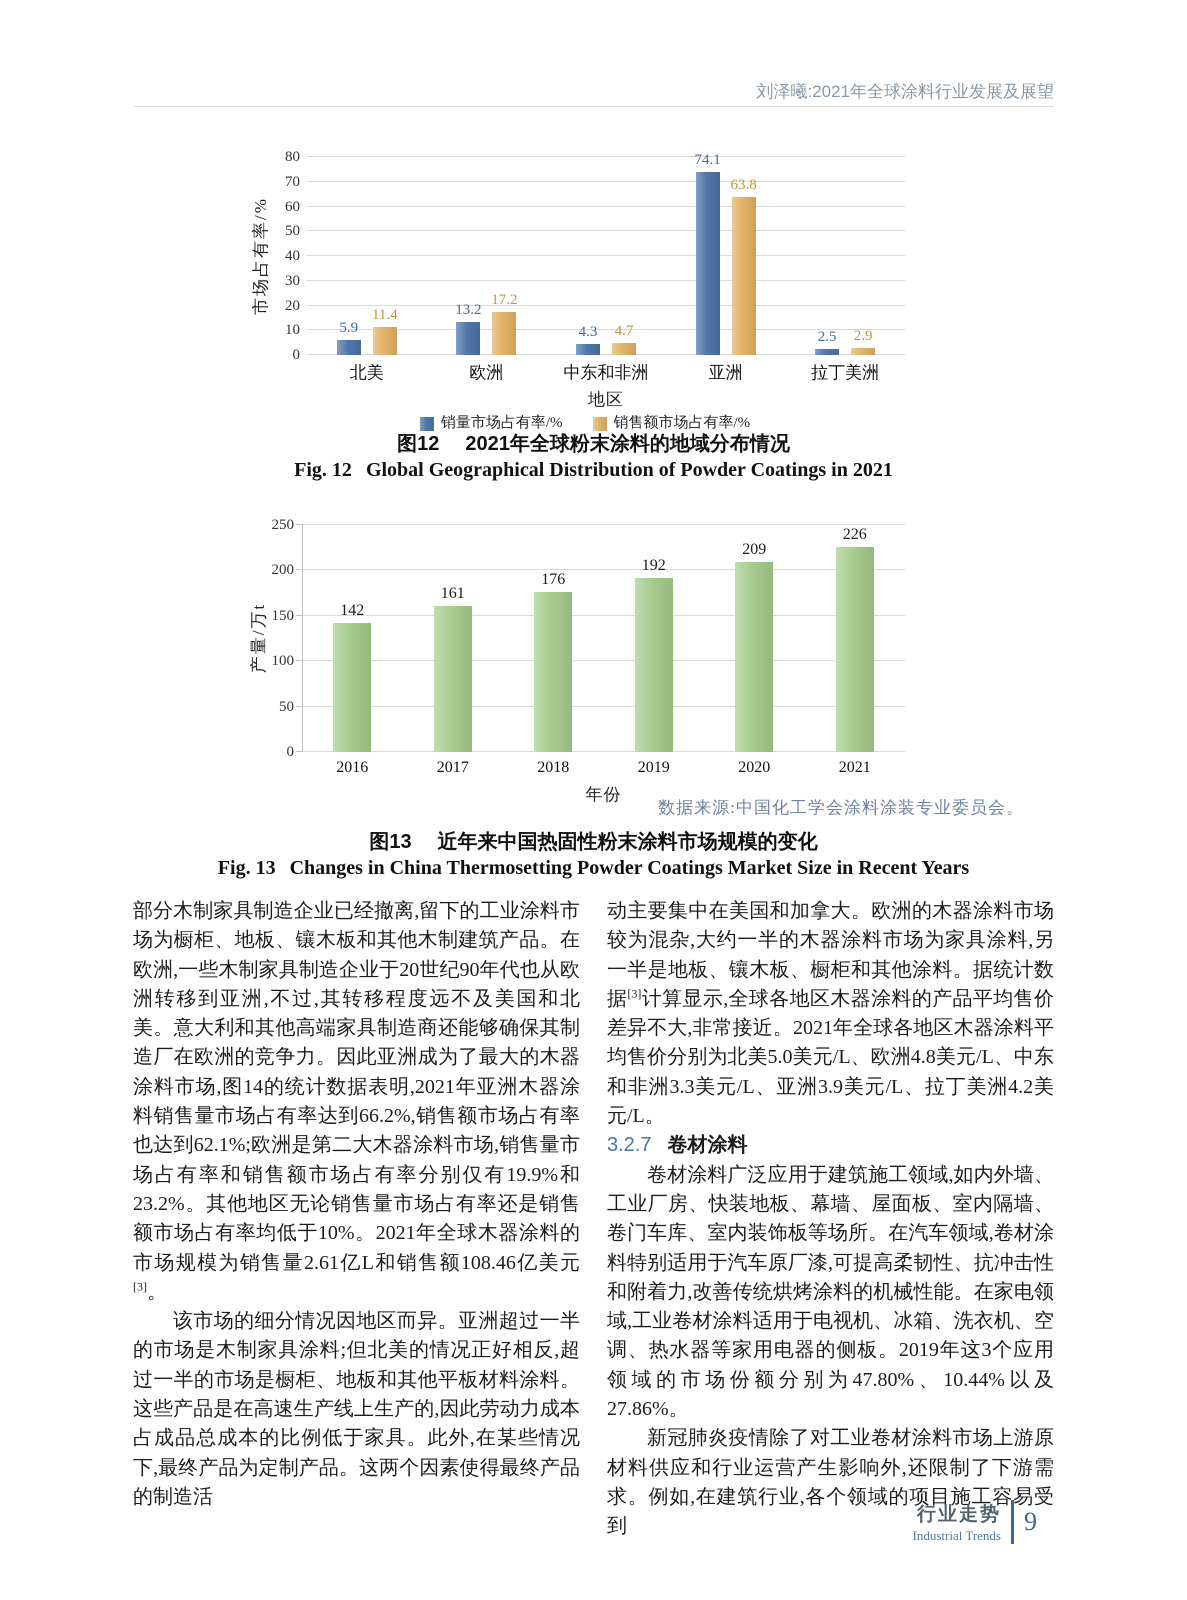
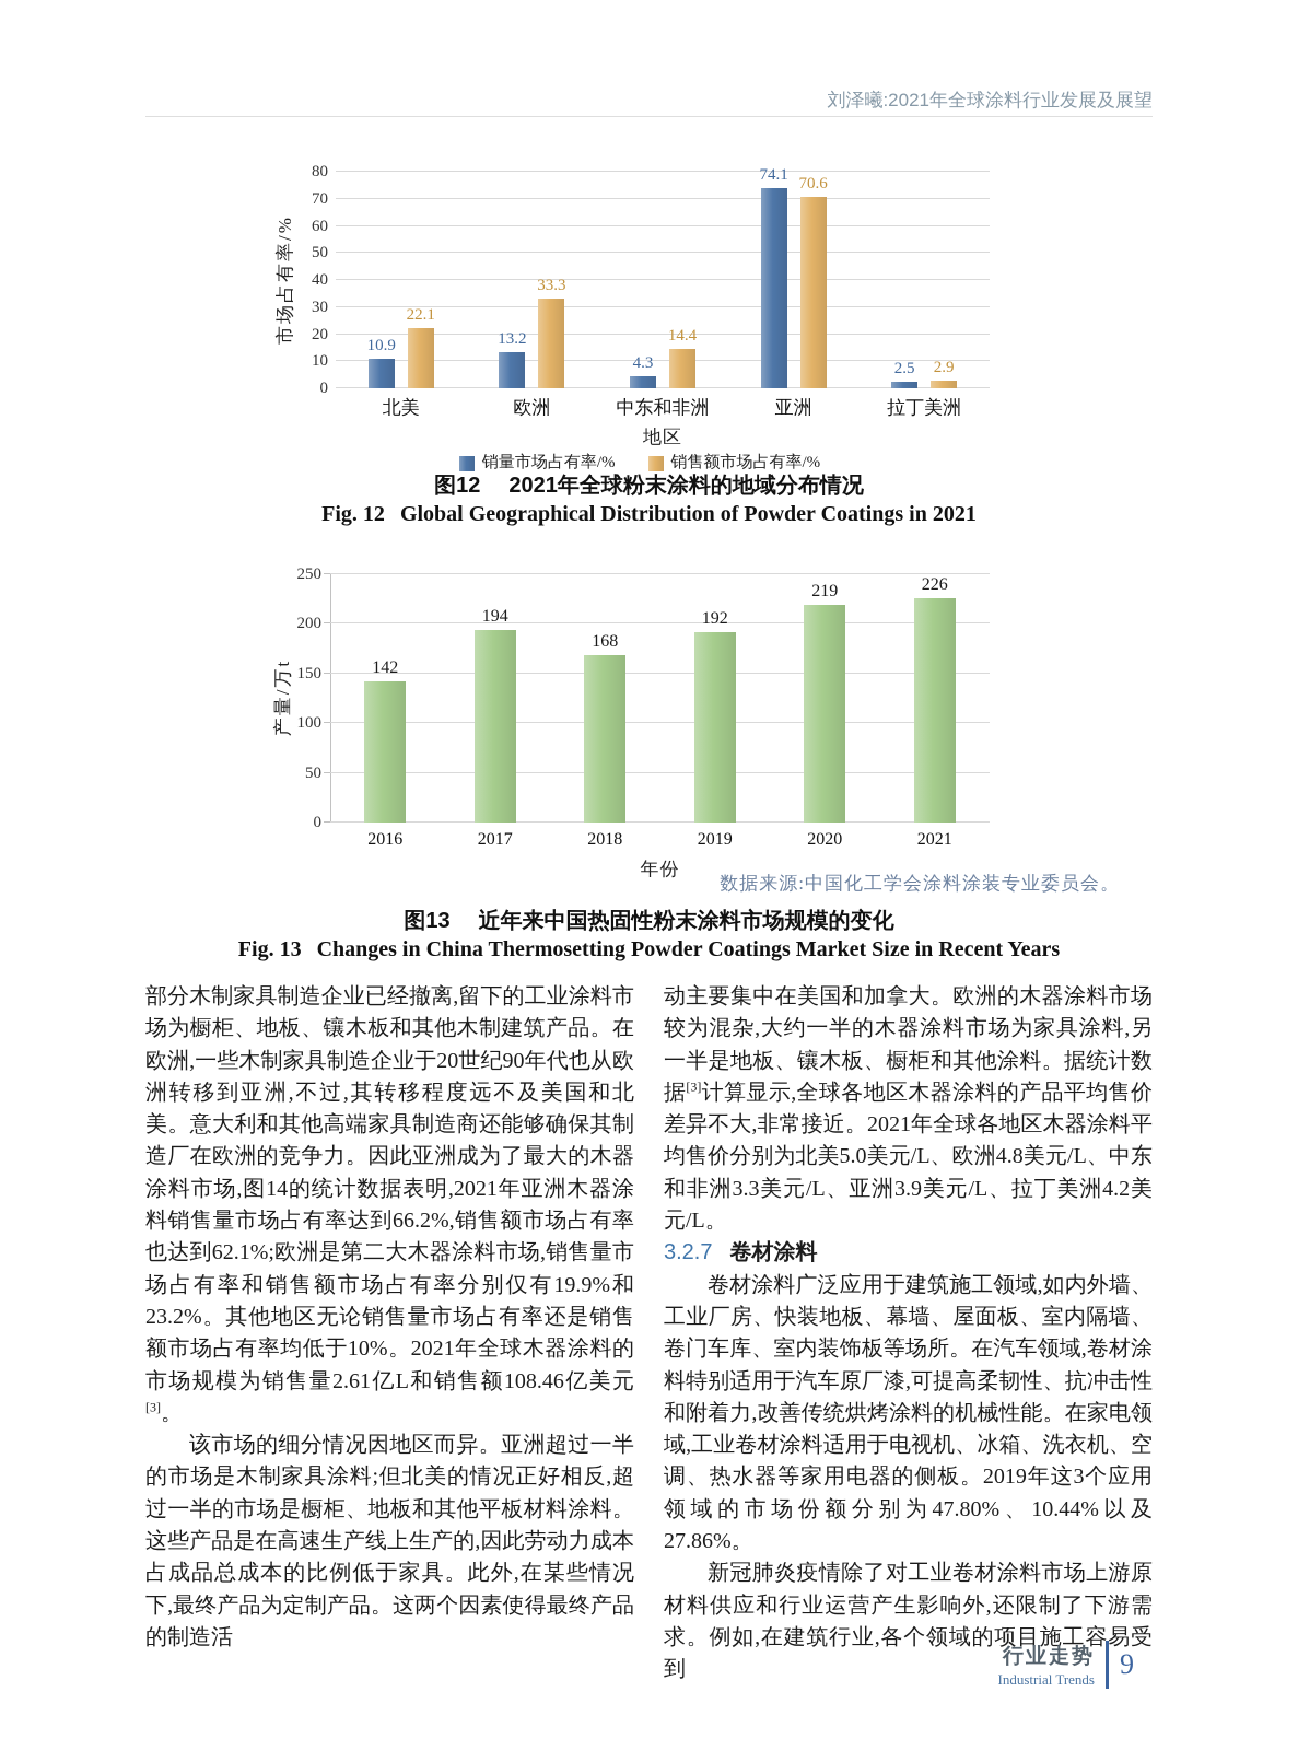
2021年全球粉末涂料的地域分布情况/销量市场占有率/%/北美: 5.9 -> 10.9
2021年全球粉末涂料的地域分布情况/销售额市场占有率/%/北美: 11.4 -> 22.1
2021年全球粉末涂料的地域分布情况/销售额市场占有率/%/欧洲: 17.2 -> 33.3
2021年全球粉末涂料的地域分布情况/销售额市场占有率/%/中东和非洲: 4.7 -> 14.4
2021年全球粉末涂料的地域分布情况/销售额市场占有率/%/亚洲: 63.8 -> 70.6
近年来中国热固性粉末涂料市场规模的变化/2017: 161 -> 194
近年来中国热固性粉末涂料市场规模的变化/2018: 176 -> 168
近年来中国热固性粉末涂料市场规模的变化/2020: 209 -> 219
